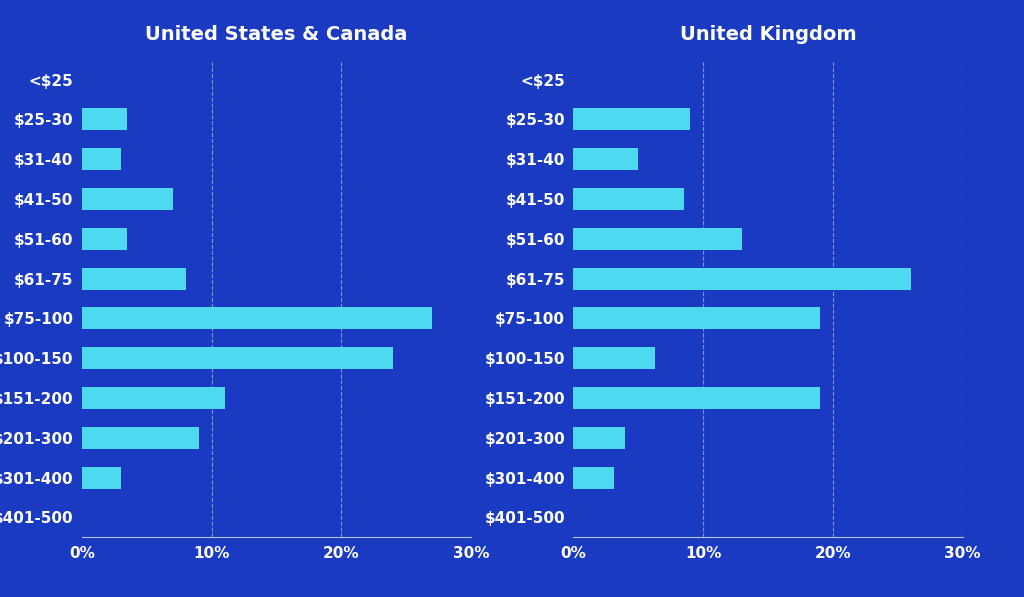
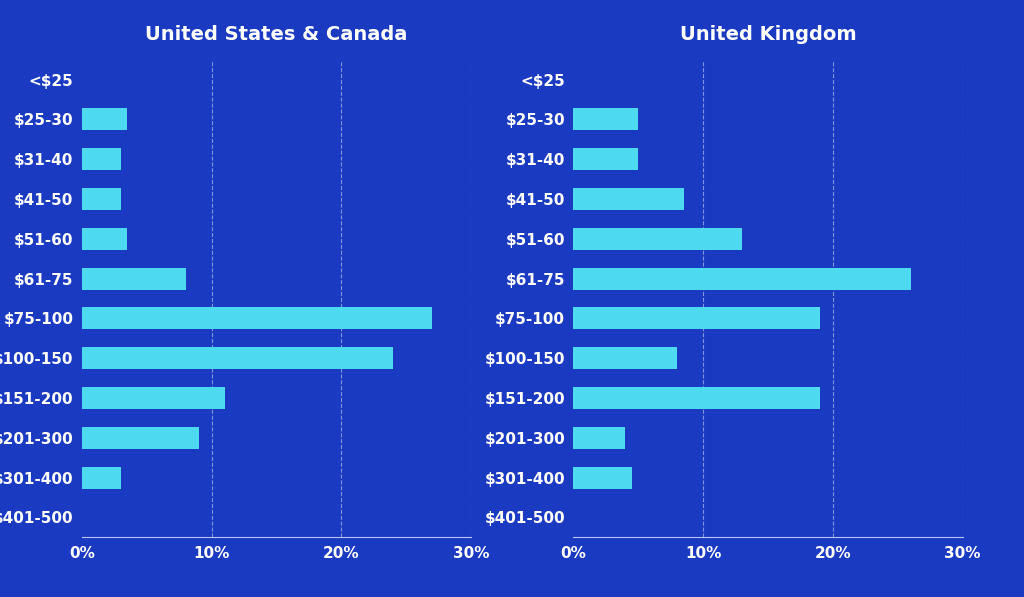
United States & Canada/$41-50: 7.0% -> 3.0%
United Kingdom/$25-30: 9.0% -> 5.0%
United Kingdom/$100-150: 6.3% -> 8.0%
United Kingdom/$301-400: 3.1% -> 4.5%
